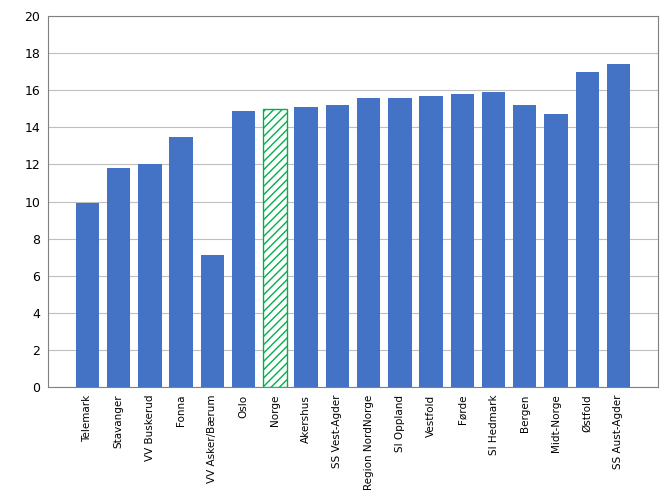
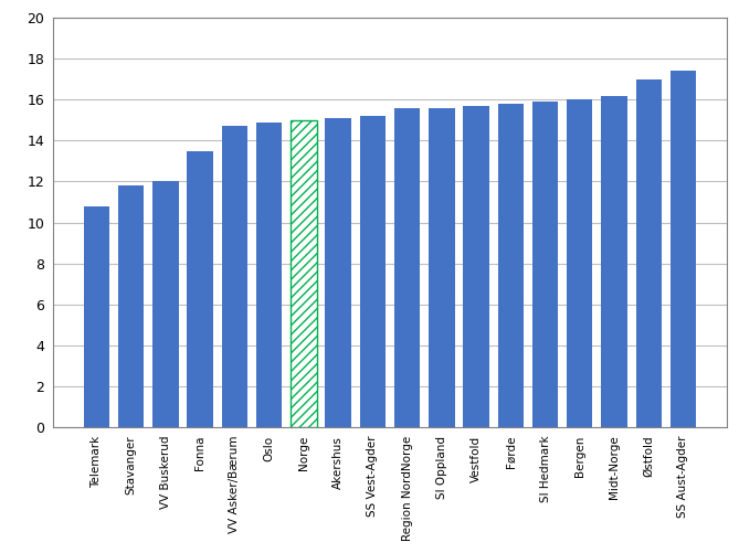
Telemark: 9.9 -> 10.8
VV Asker/Bærum: 7.1 -> 14.7
Bergen: 15.2 -> 16.0
Midt-Norge: 14.7 -> 16.2
